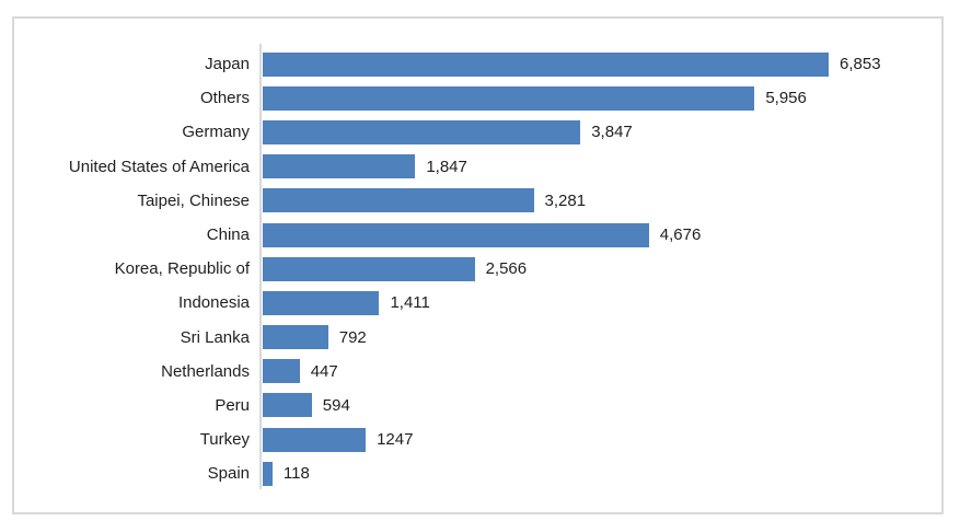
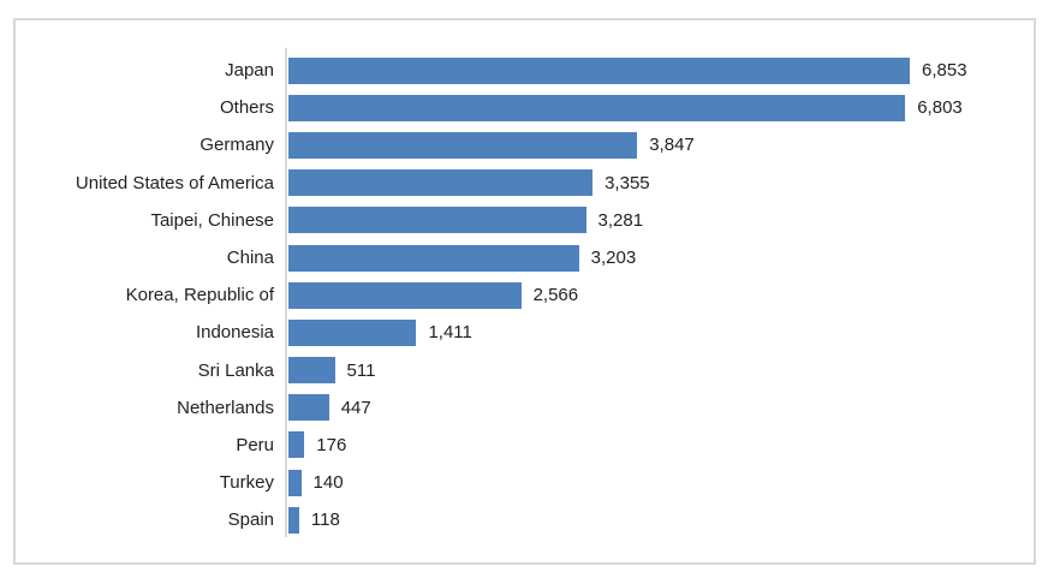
Others: 5,956 -> 6,803
United States of America: 1,847 -> 3,355
China: 4,676 -> 3,203
Sri Lanka: 792 -> 511
Peru: 594 -> 176
Turkey: 1247 -> 140
